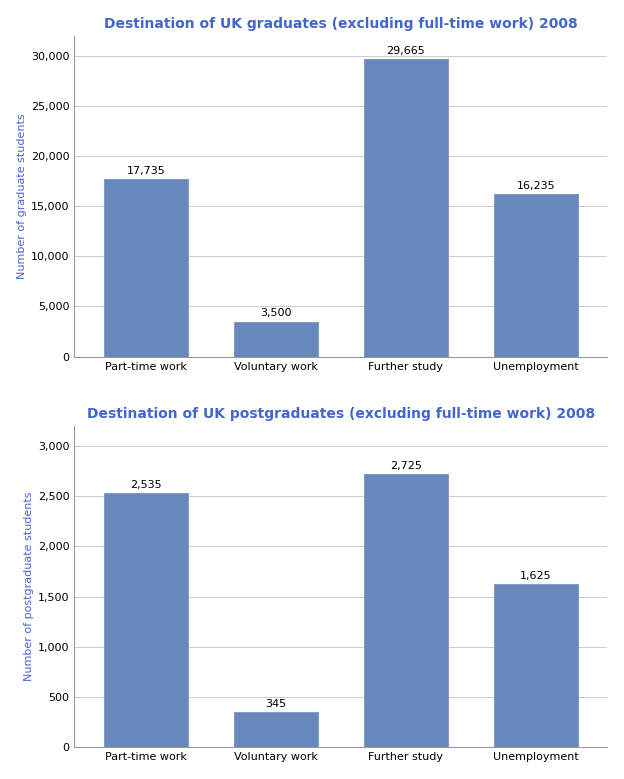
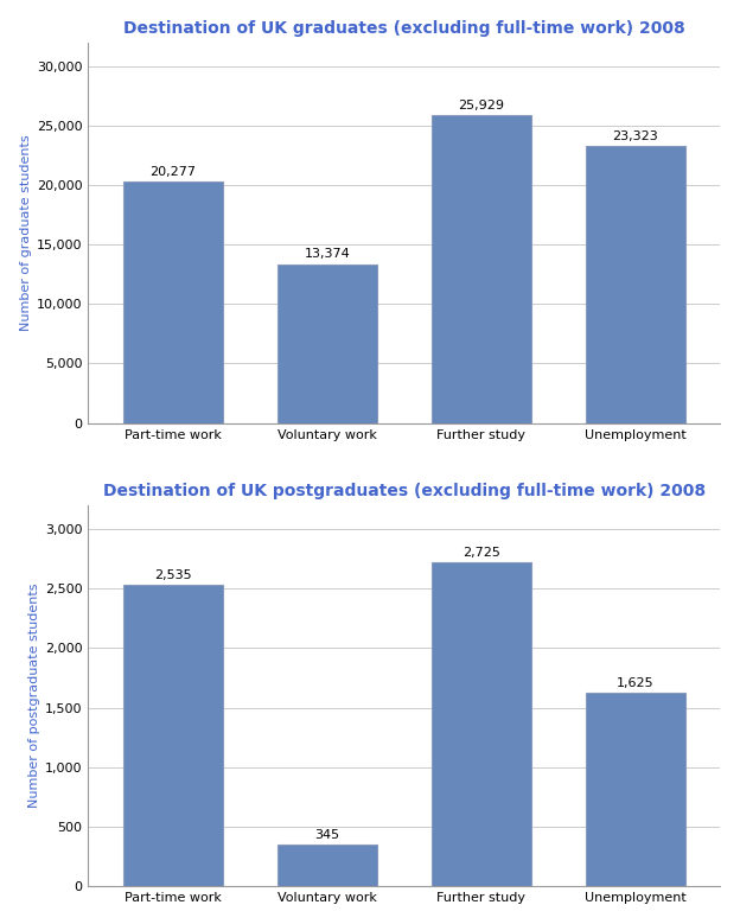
Destination of UK graduates (excluding full-time work) 2008/Part-time work: 17,735 -> 20,277
Destination of UK graduates (excluding full-time work) 2008/Voluntary work: 3,500 -> 13,374
Destination of UK graduates (excluding full-time work) 2008/Further study: 29,665 -> 25,929
Destination of UK graduates (excluding full-time work) 2008/Unemployment: 16,235 -> 23,323
